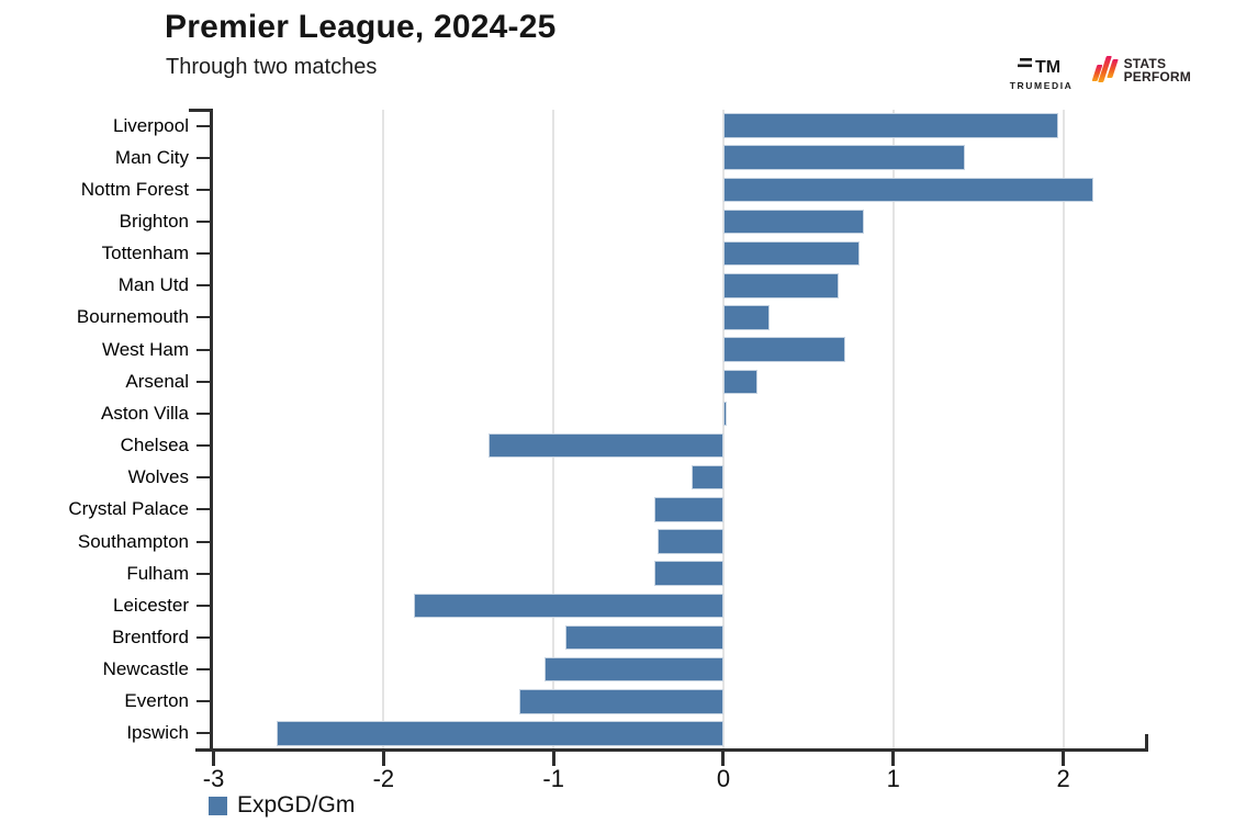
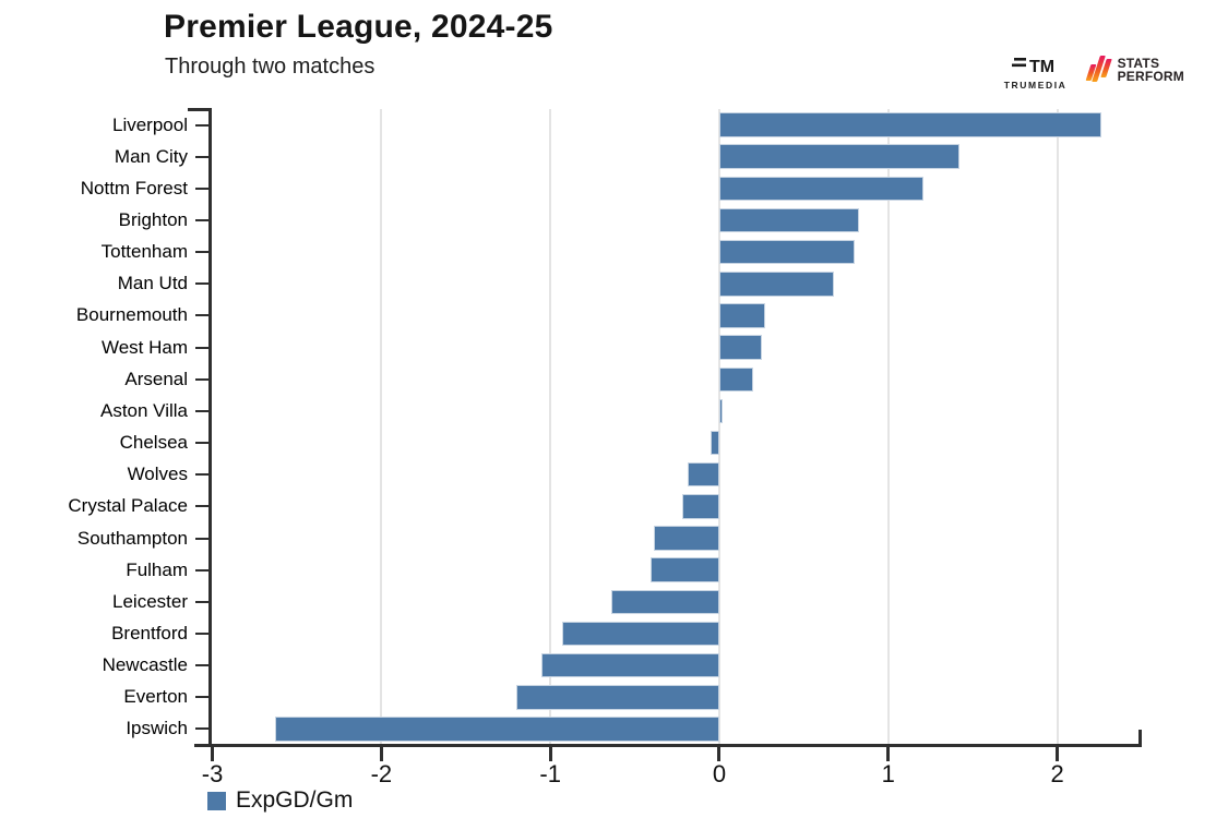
Liverpool: 1.97 -> 2.26
Nottm Forest: 2.18 -> 1.21
West Ham: 0.72 -> 0.25
Chelsea: -1.38 -> -0.05
Crystal Palace: -0.41 -> -0.22
Leicester: -1.82 -> -0.64
